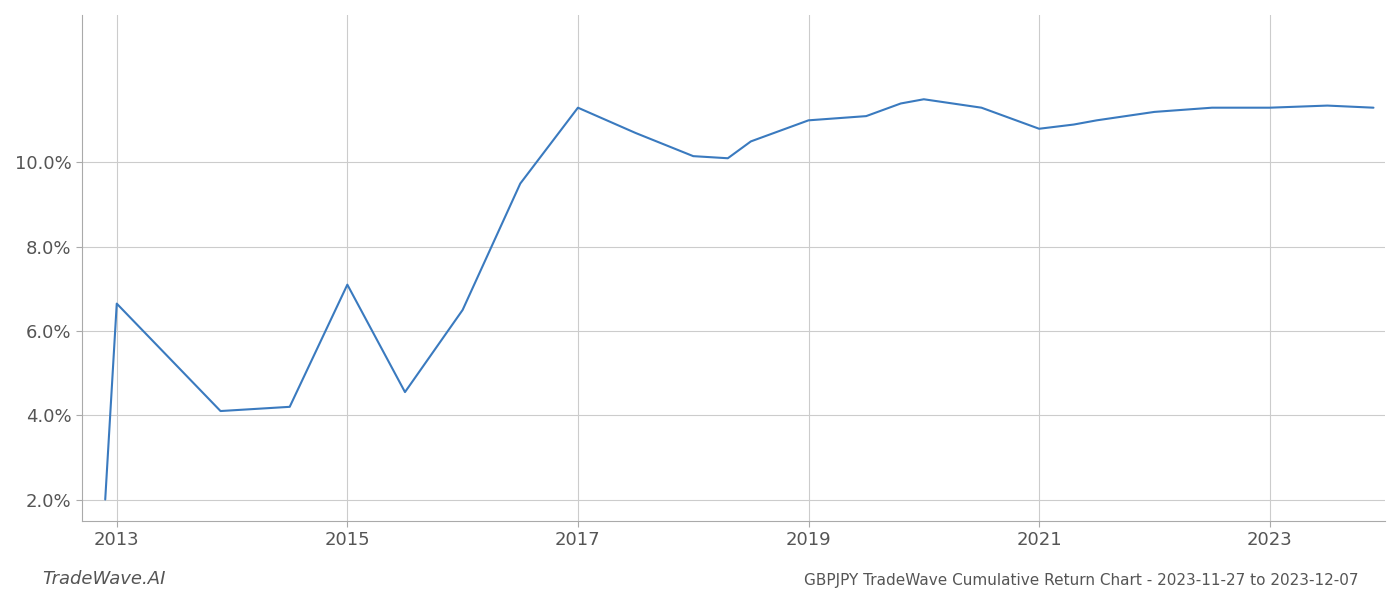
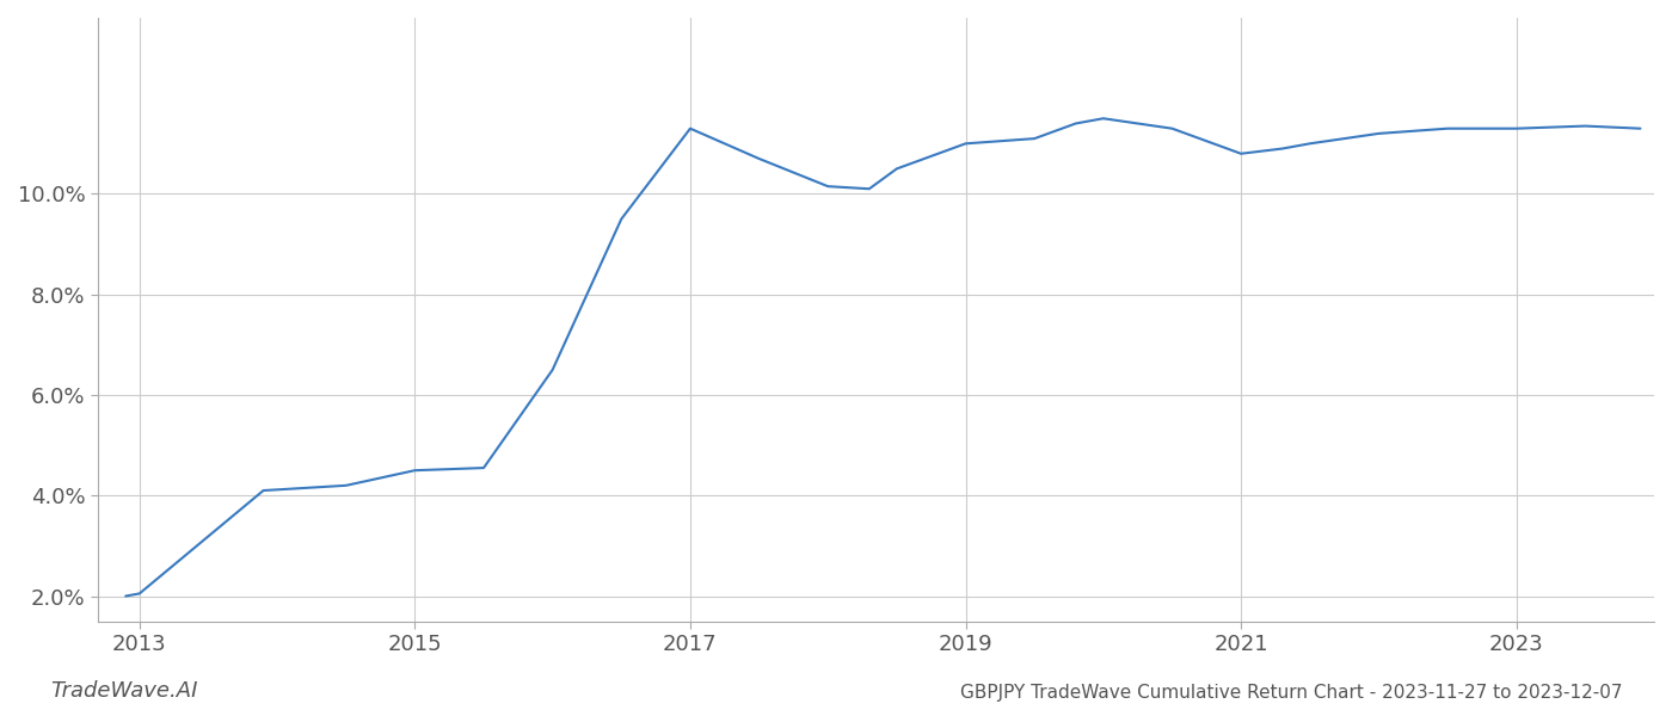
2013: 6.65% -> 2.05%
2015: 7.10% -> 4.50%
